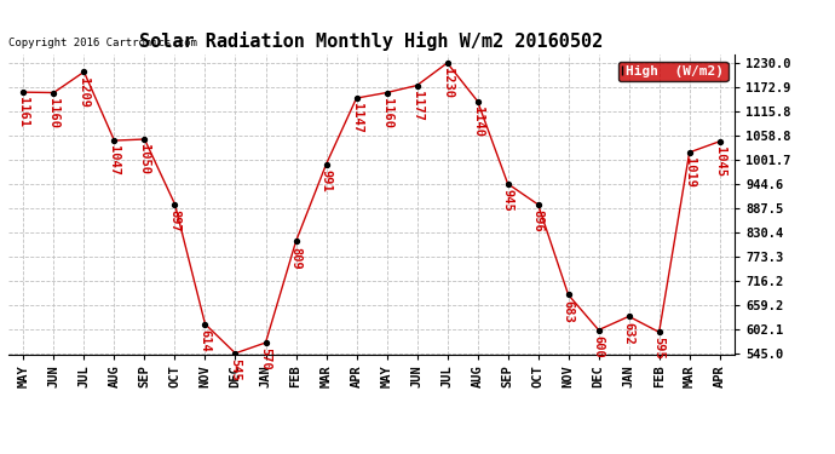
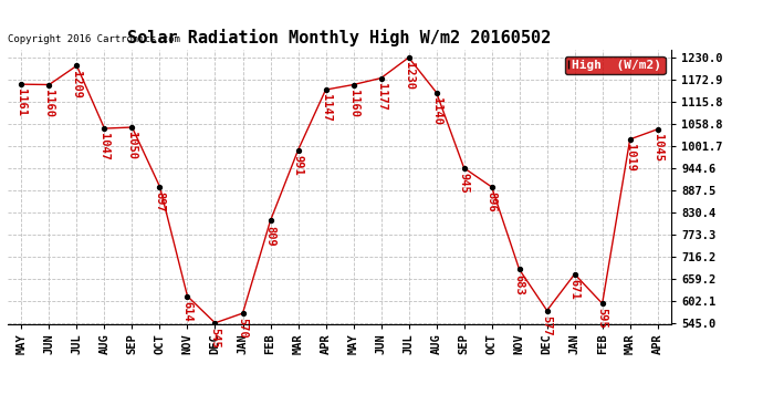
DEC: 600 -> 577
JAN: 632 -> 671
